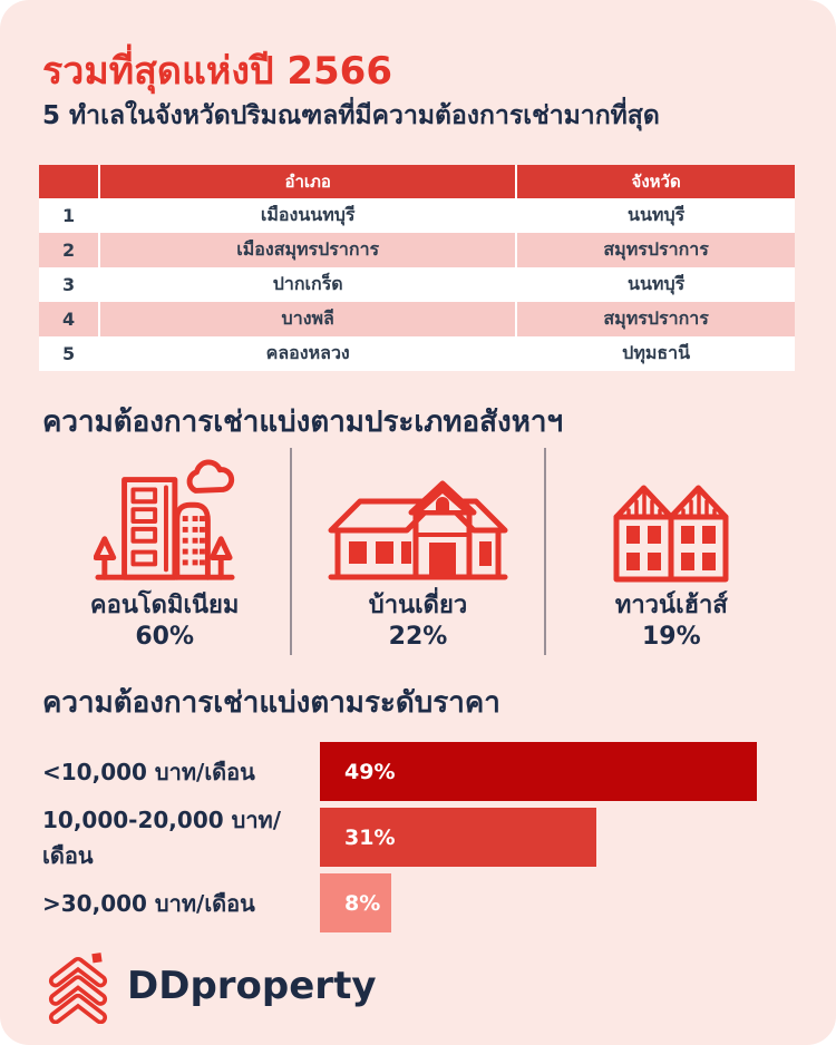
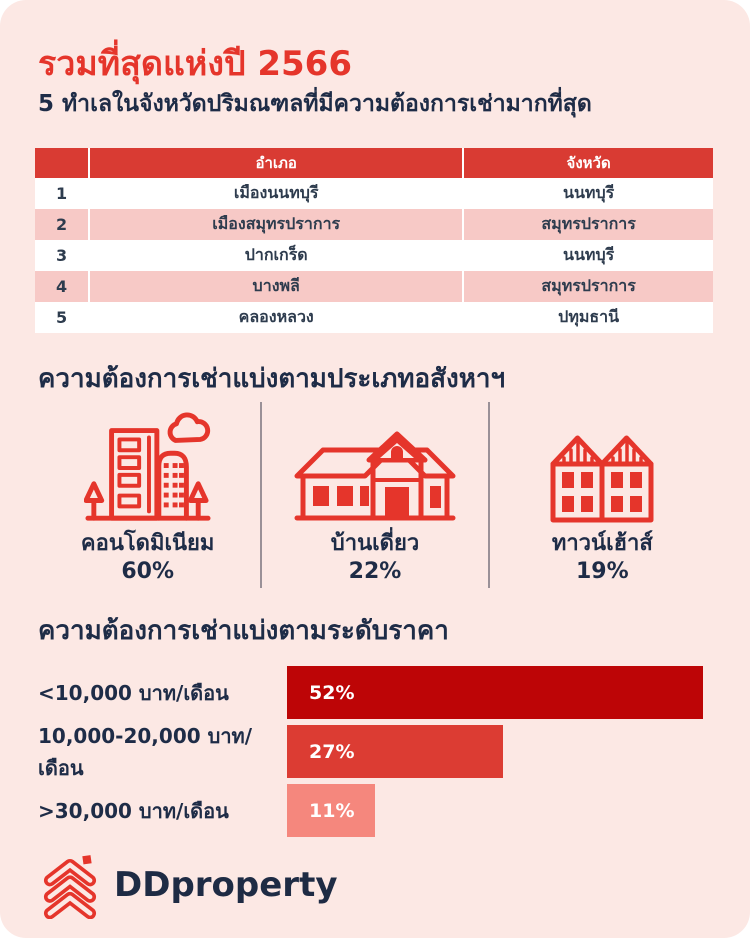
<10,000 บาท/เดือน: 49% -> 52%
10,000-20,000 บาท/เดือน: 31% -> 27%
>30,000 บาท/เดือน: 8% -> 11%
